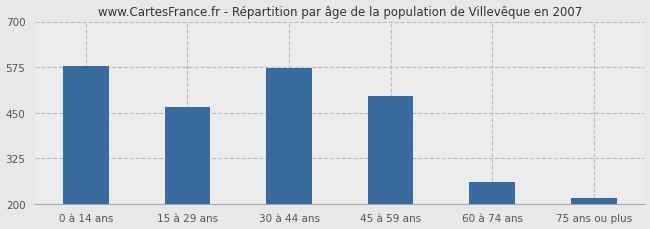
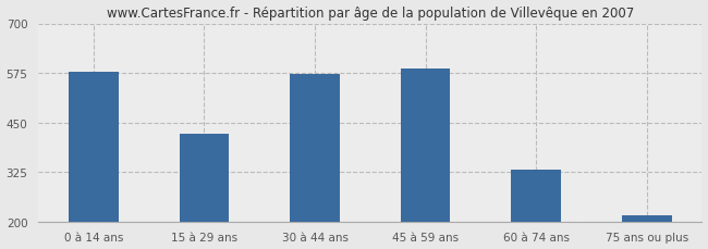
15 à 29 ans: 465 -> 422
45 à 59 ans: 495 -> 585
60 à 74 ans: 260 -> 330
